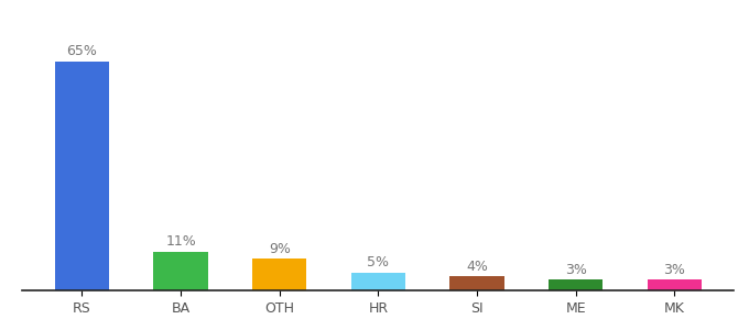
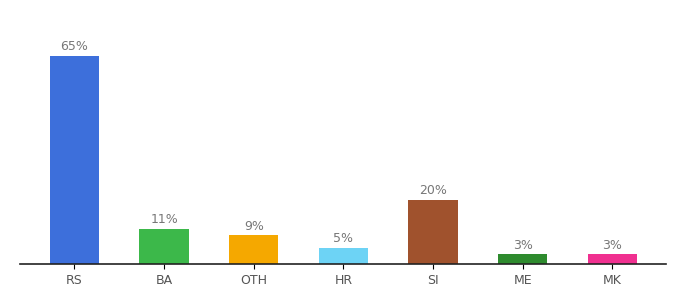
SI: 4% -> 20%
